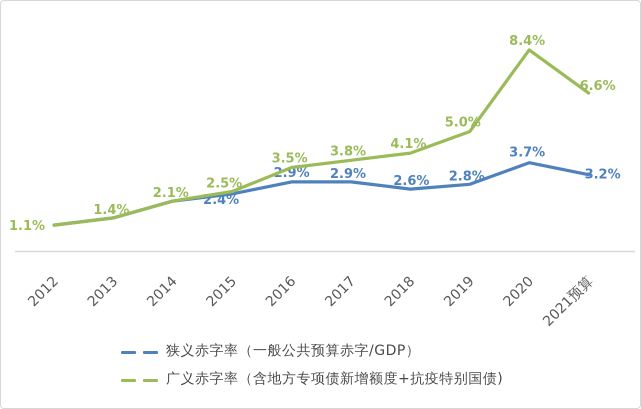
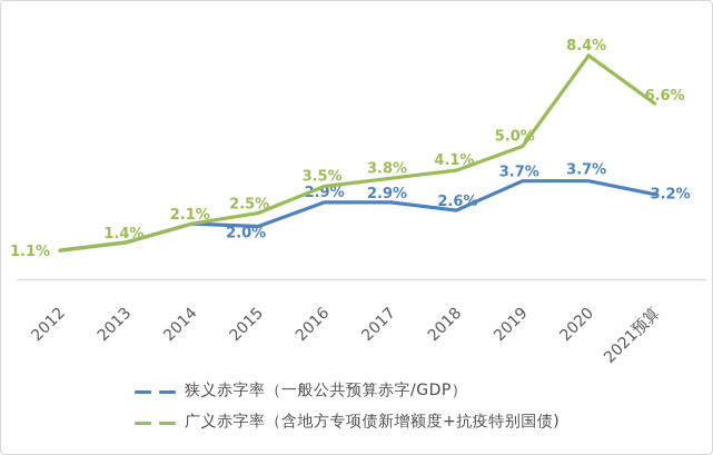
狭义赤字率（一般公共预算赤字/GDP）/2015: 2.4% -> 2.0%
狭义赤字率（一般公共预算赤字/GDP）/2019: 2.8% -> 3.7%
